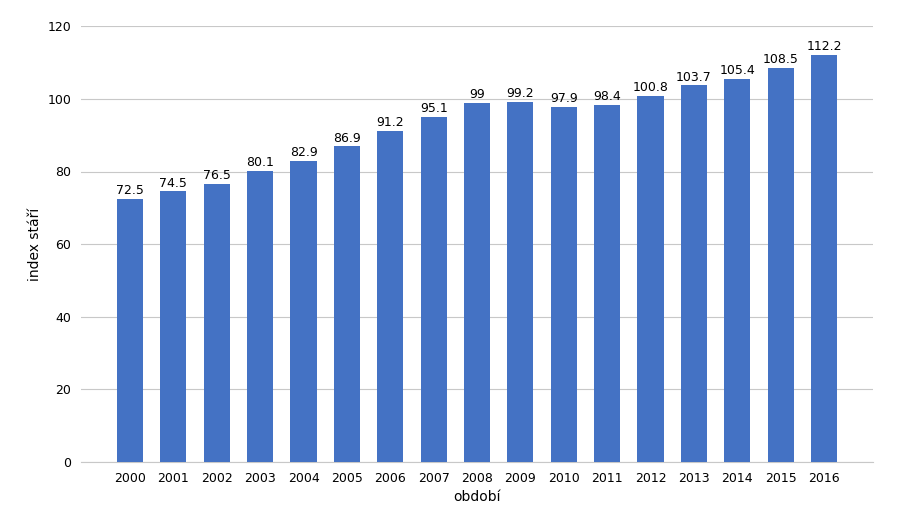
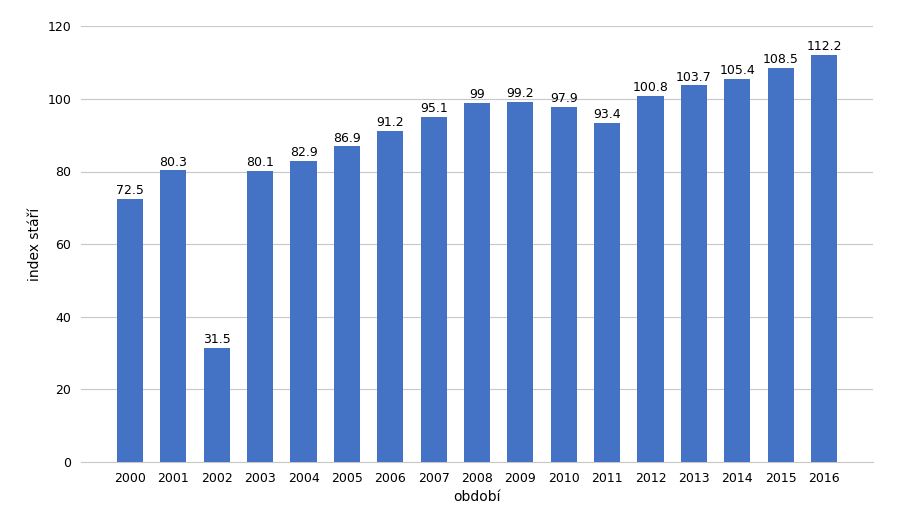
2001: 74.5 -> 80.3
2002: 76.5 -> 31.5
2011: 98.4 -> 93.4
